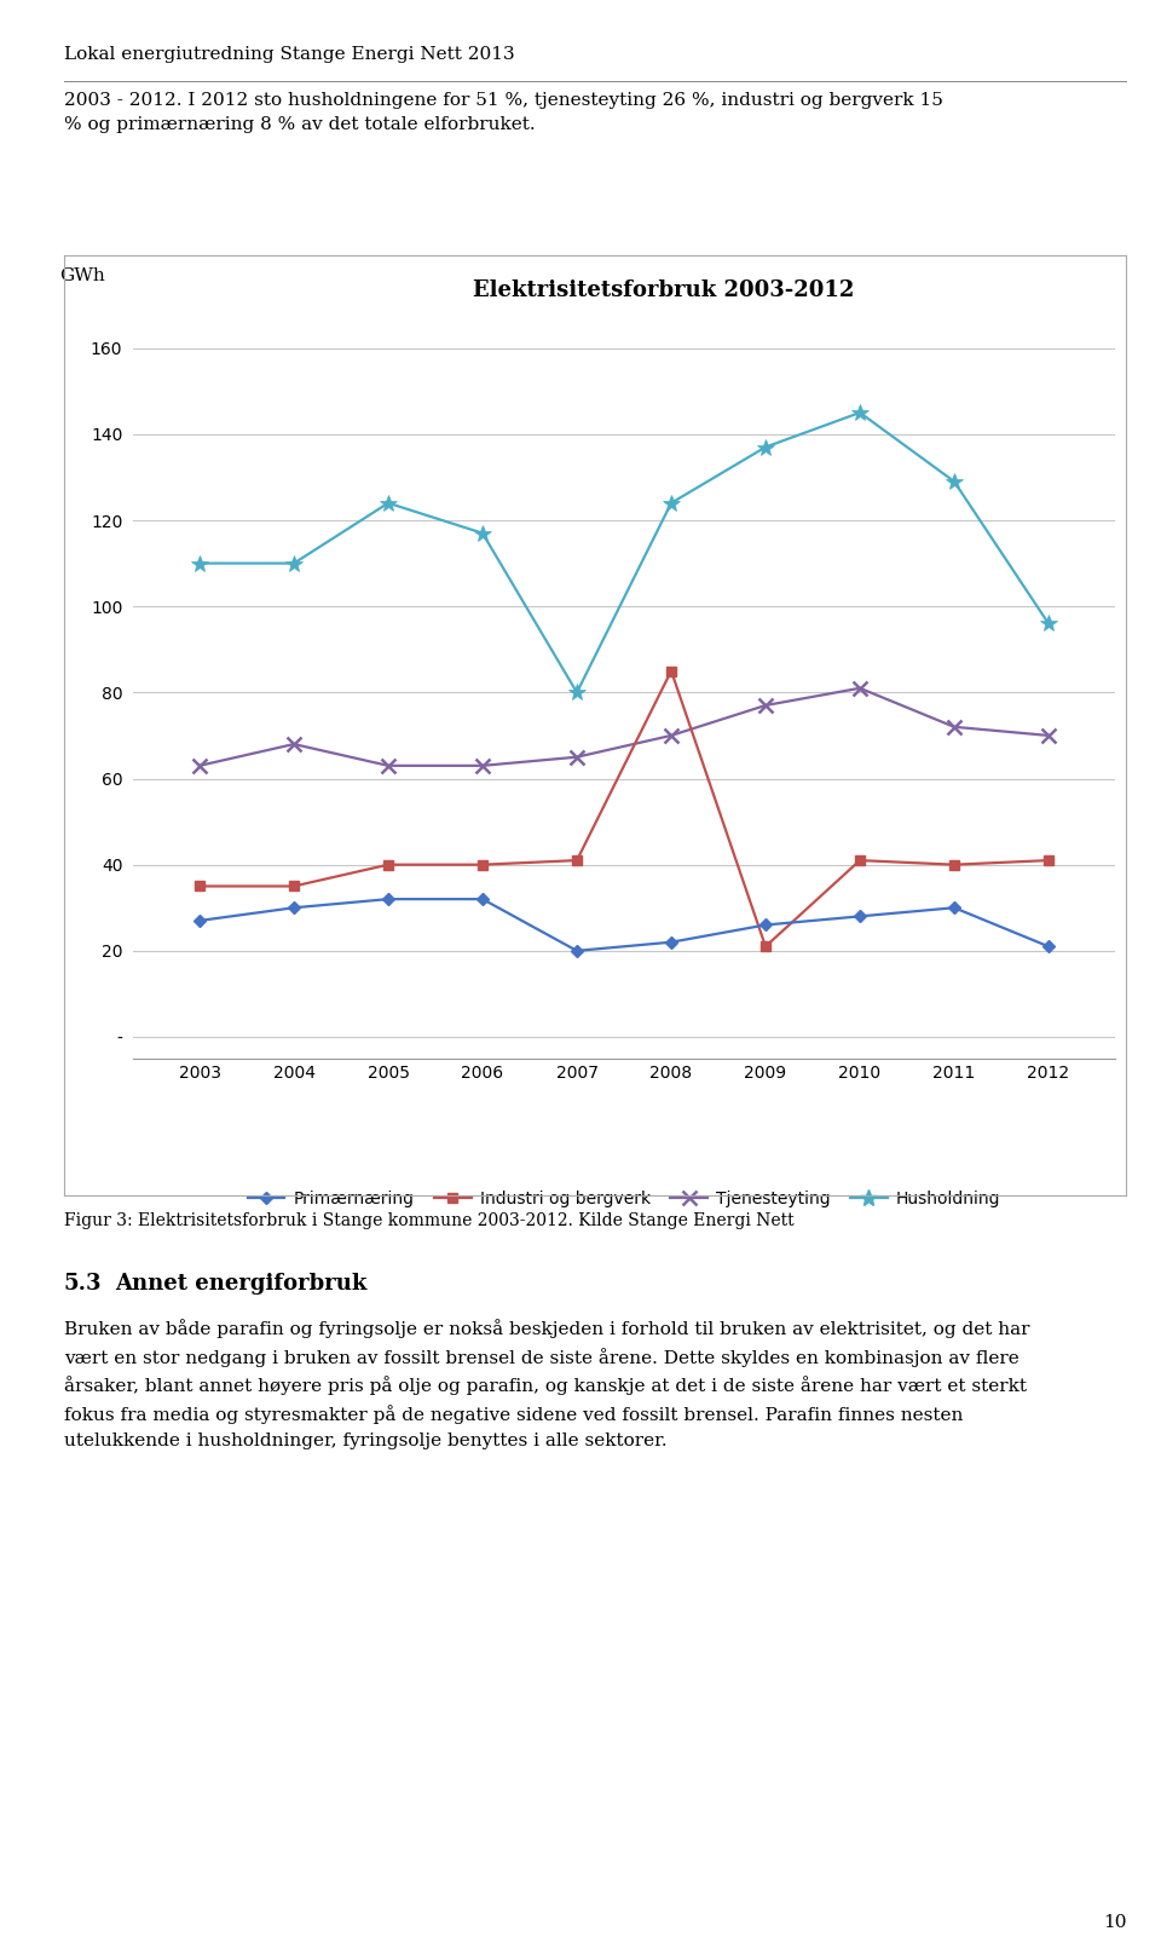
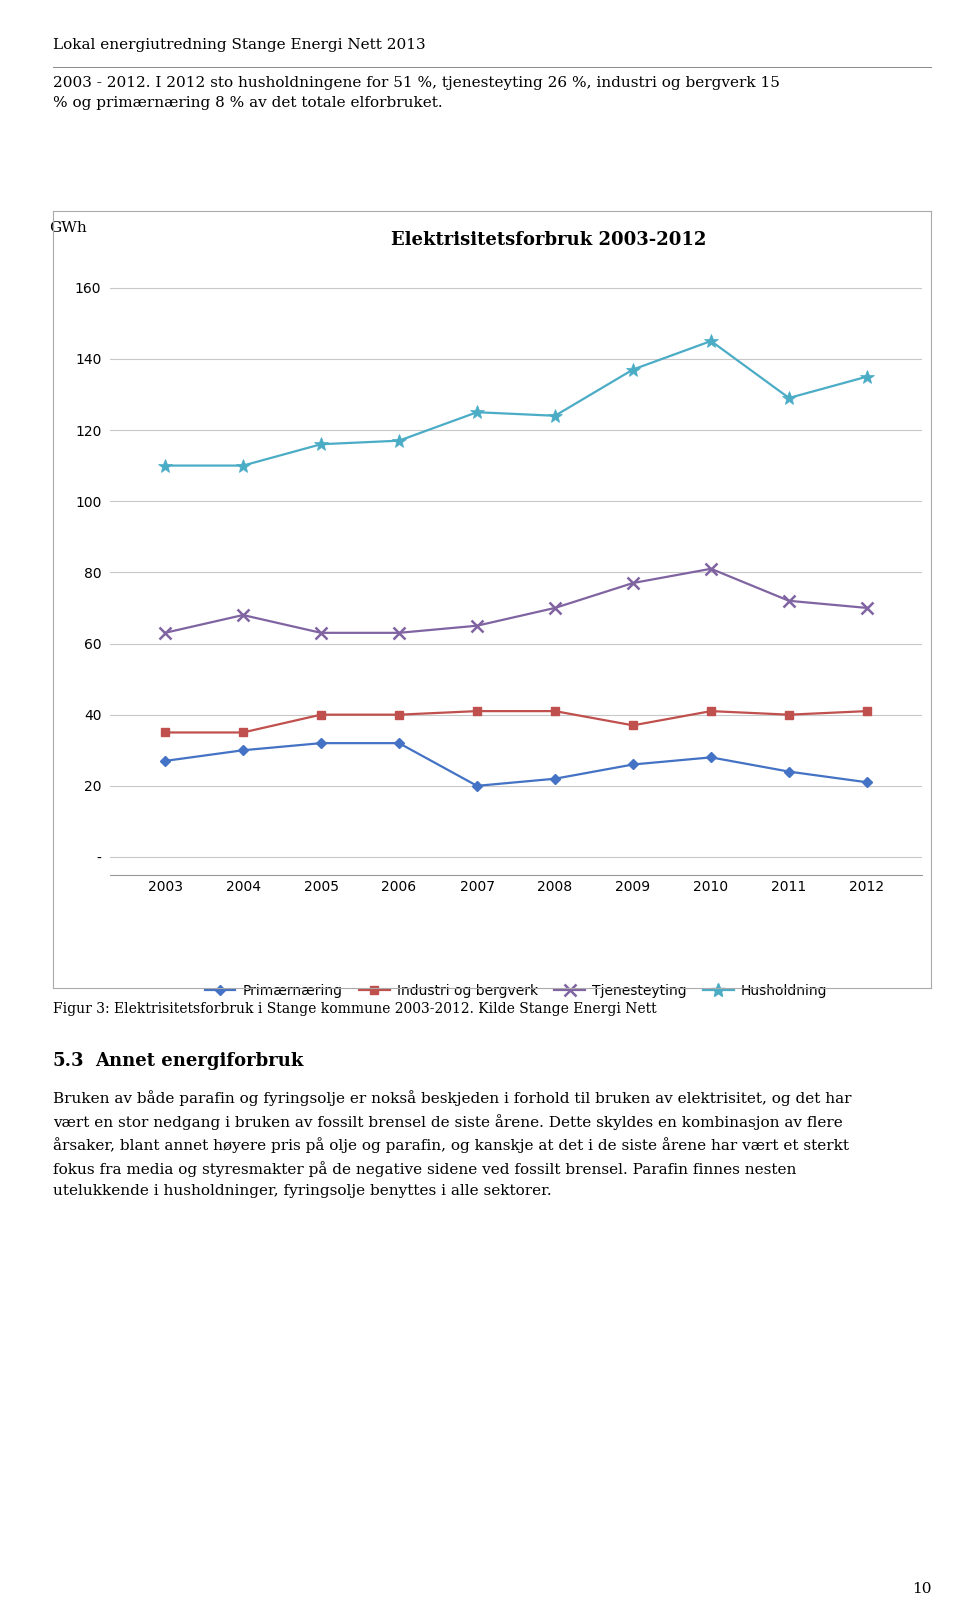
Husholdning/2005: 124 -> 116
Husholdning/2007: 80 -> 125
Industri og bergverk/2008: 85 -> 41
Industri og bergverk/2009: 21 -> 37
Primærnæring/2011: 30 -> 24
Husholdning/2012: 96 -> 135
